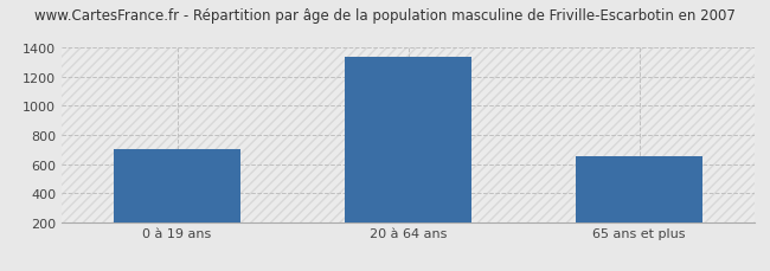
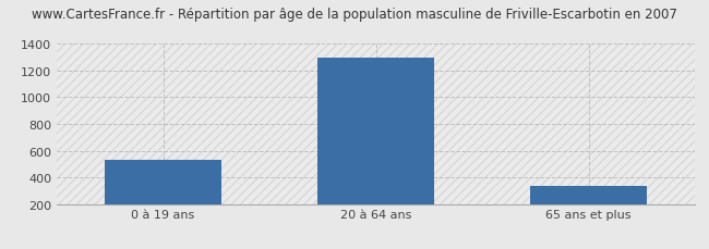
0 à 19 ans: 700 -> 530
20 à 64 ans: 1340 -> 1300
65 ans et plus: 650 -> 340
